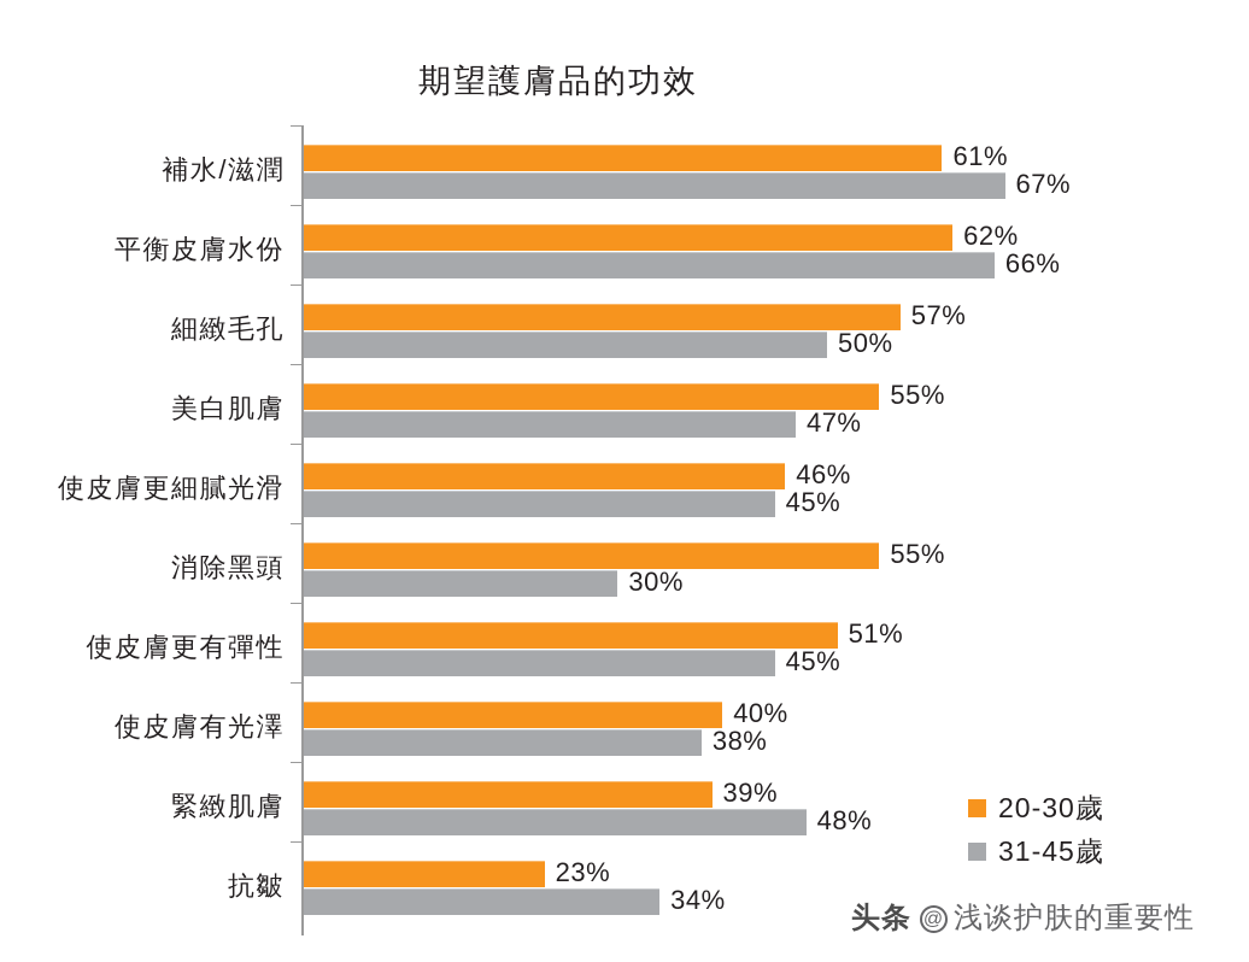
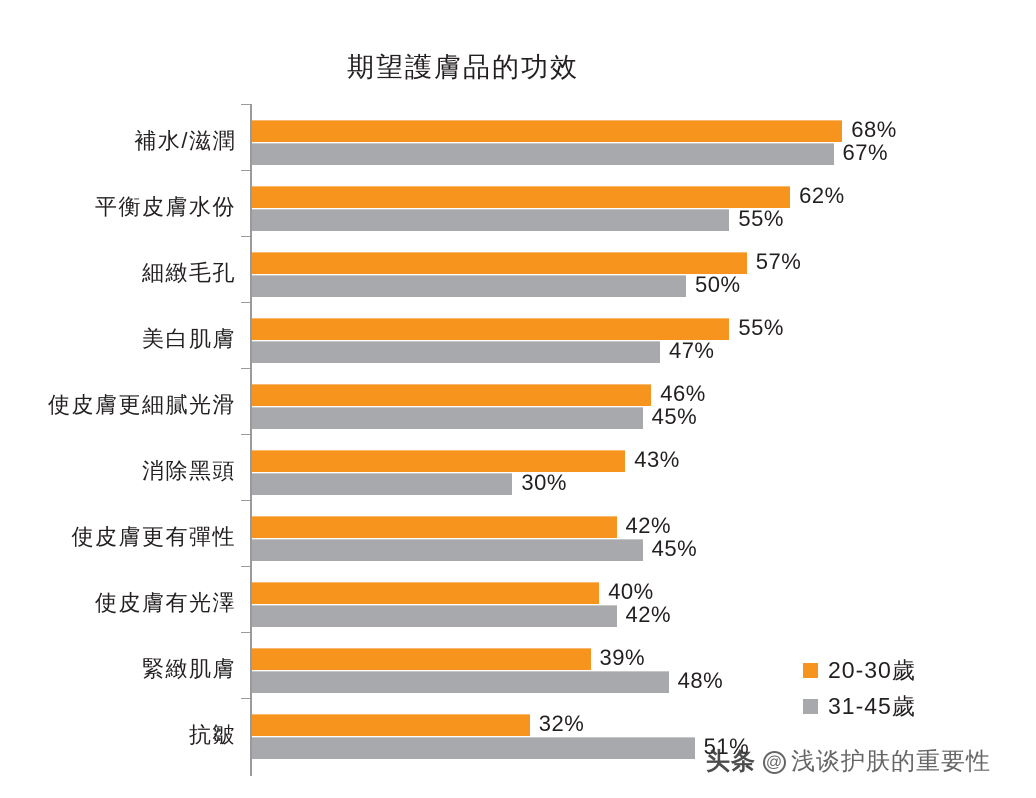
20-30歲/補水/滋潤: 61% -> 68%
31-45歲/平衡皮膚水份: 66% -> 55%
20-30歲/消除黑頭: 55% -> 43%
20-30歲/使皮膚更有彈性: 51% -> 42%
31-45歲/使皮膚有光澤: 38% -> 42%
20-30歲/抗皺: 23% -> 32%
31-45歲/抗皺: 34% -> 51%
